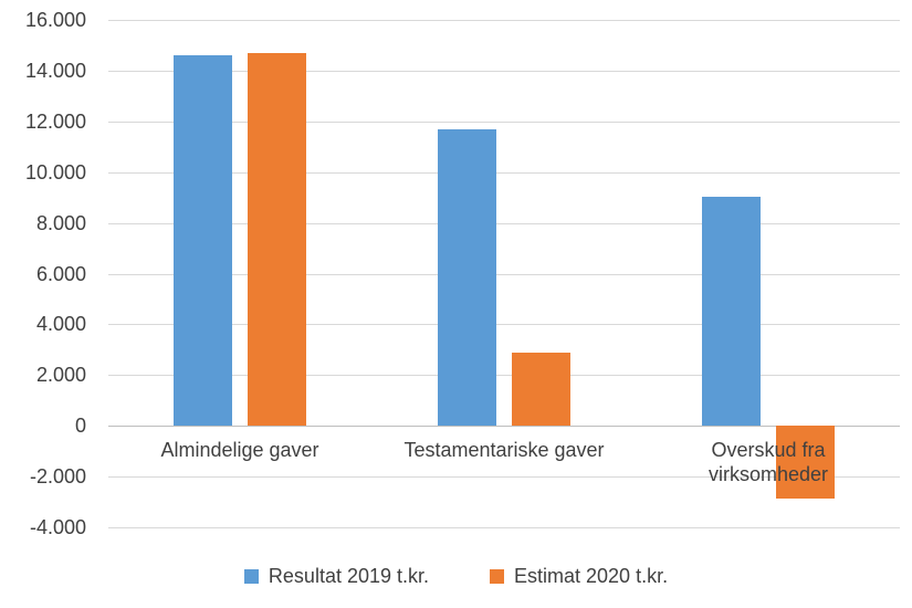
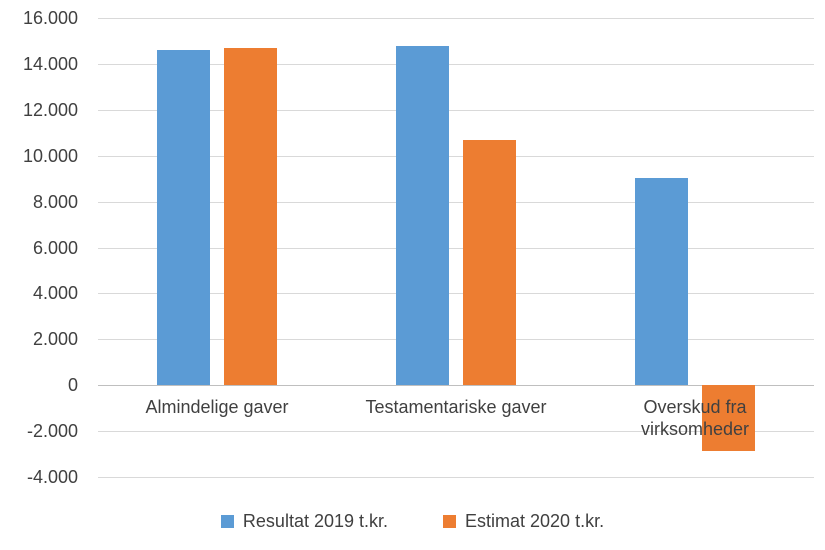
Resultat 2019 t.kr./Testamentariske gaver: 11700 -> 14800
Estimat 2020 t.kr./Testamentariske gaver: 2900 -> 10700
